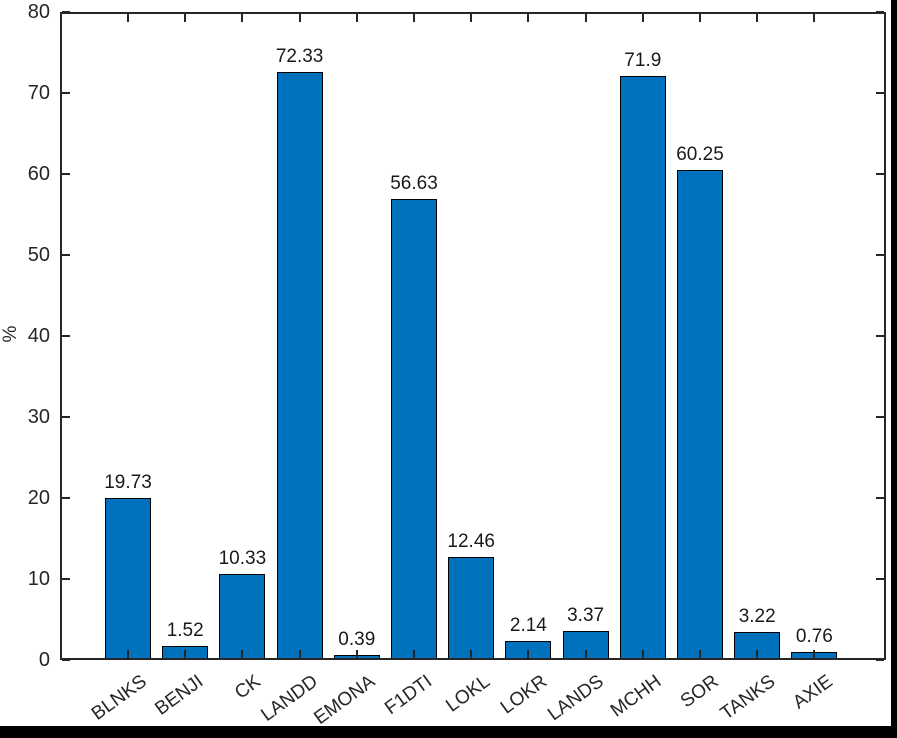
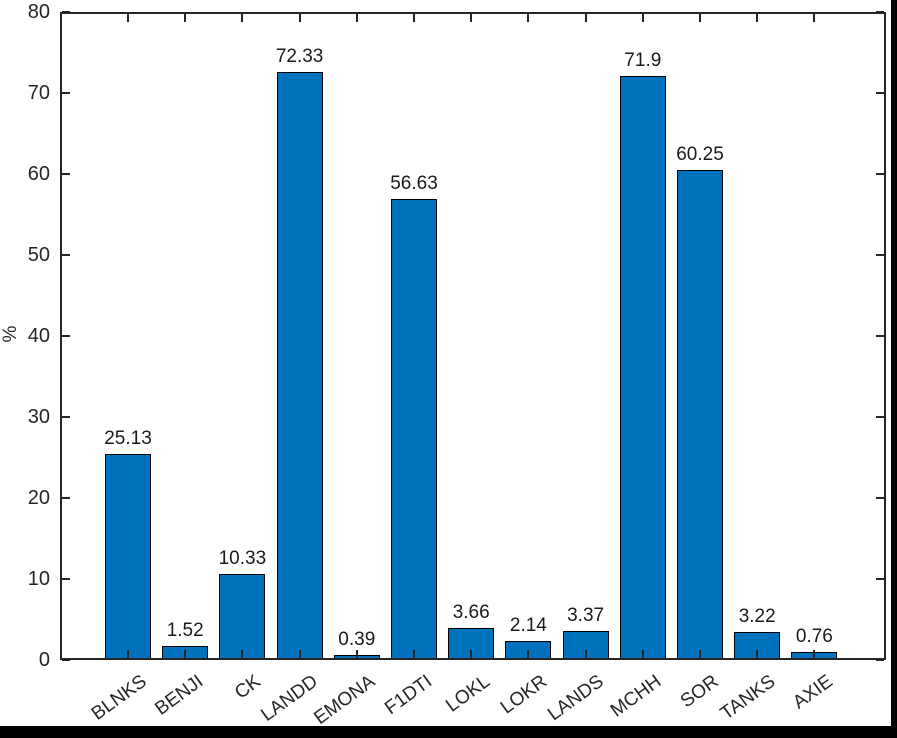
BLNKS: 19.73 -> 25.13
LOKL: 12.46 -> 3.66
